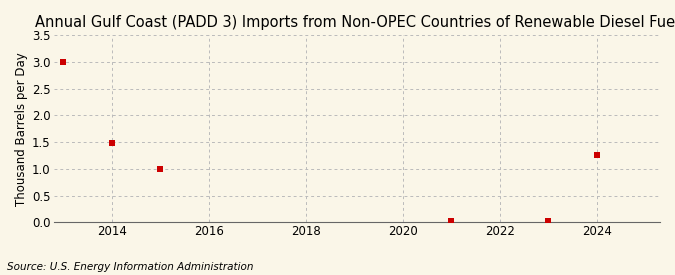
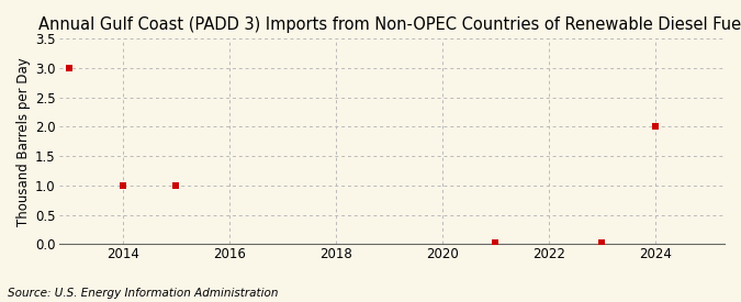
2014: 1.48 -> 1.00
2024: 1.26 -> 2.00
